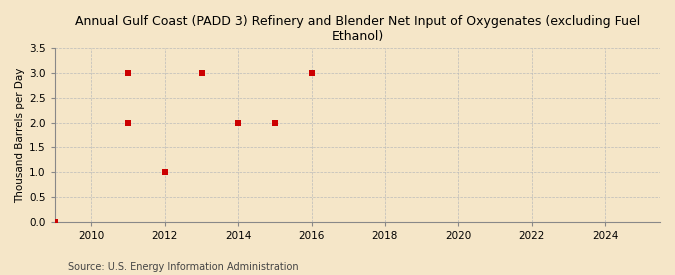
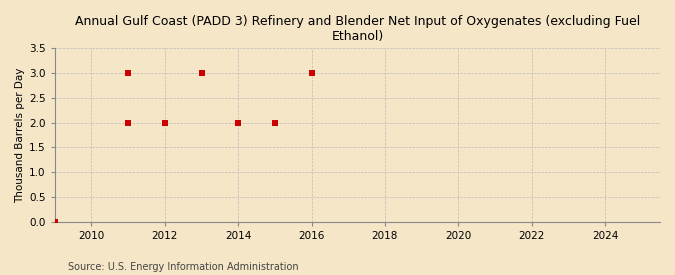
2012: 1 -> 2
